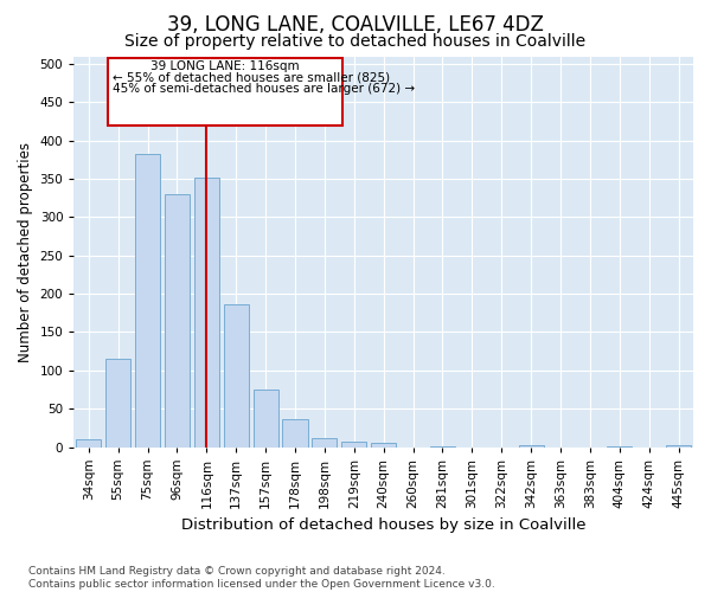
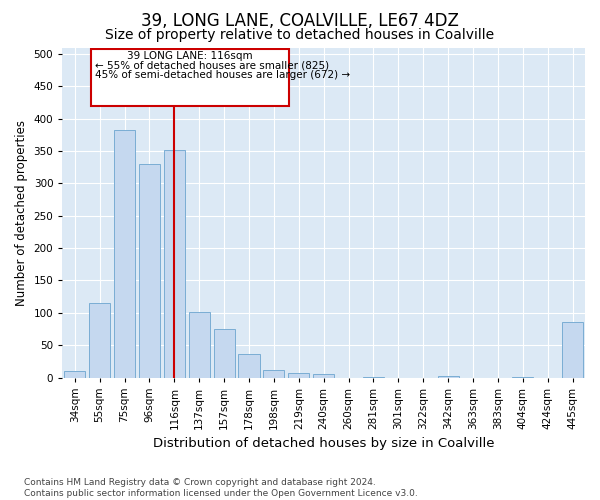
137sqm: 187 -> 102
445sqm: 2 -> 86
